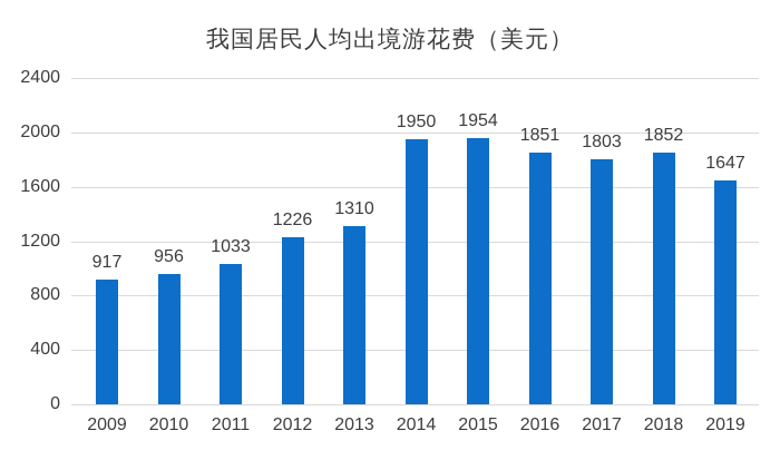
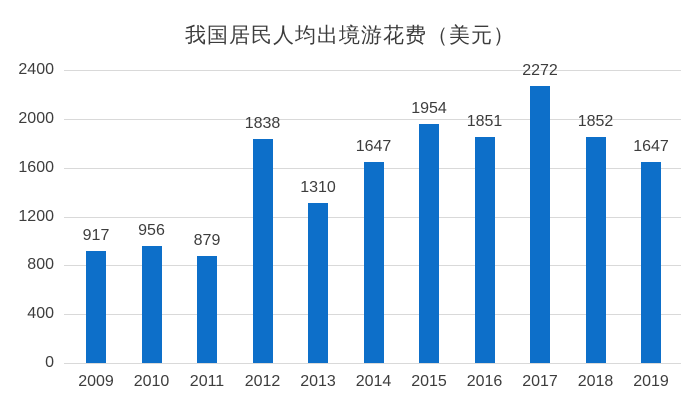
2011: 1033 -> 879
2012: 1226 -> 1838
2014: 1950 -> 1647
2017: 1803 -> 2272
